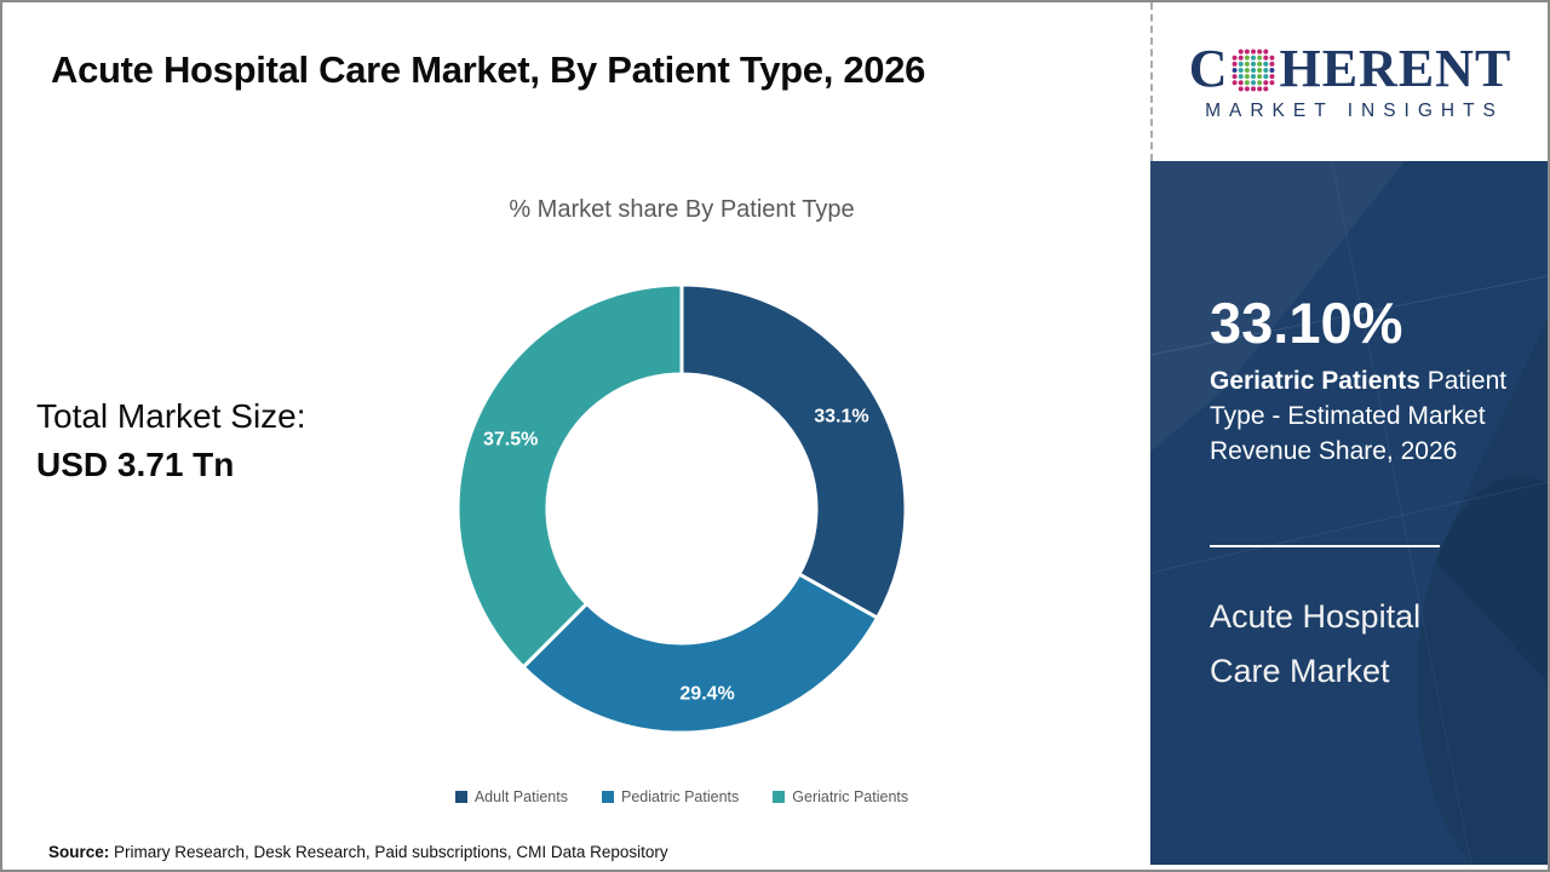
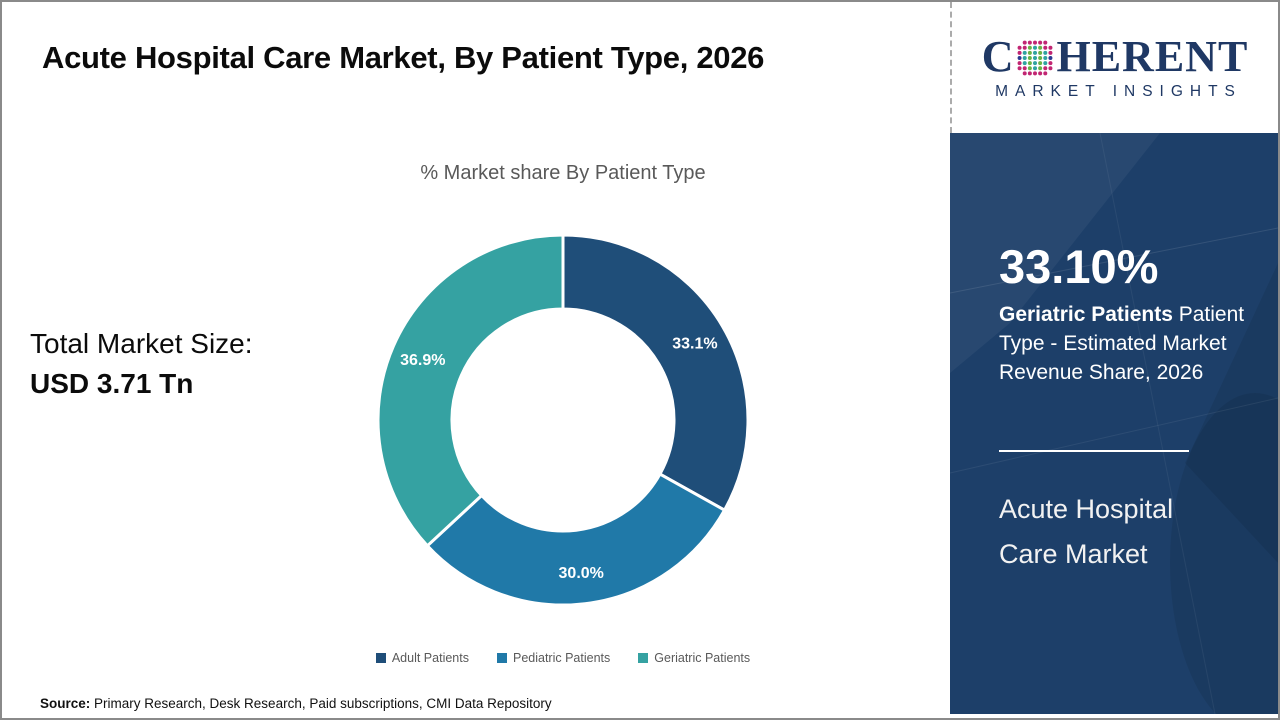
Pediatric Patients: 29.4% -> 30.0%
Geriatric Patients: 37.5% -> 36.9%
